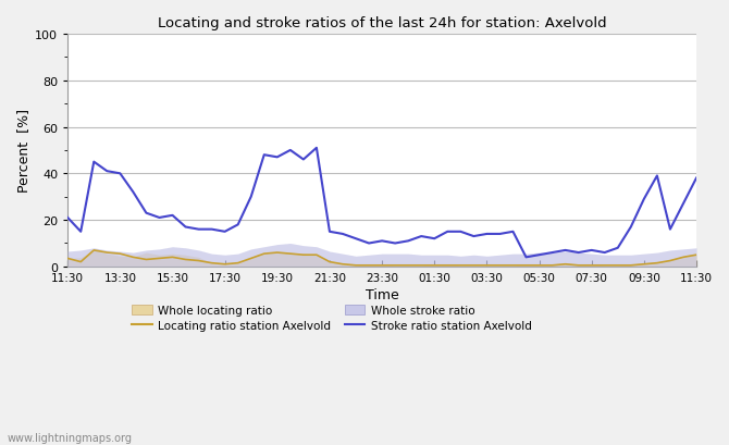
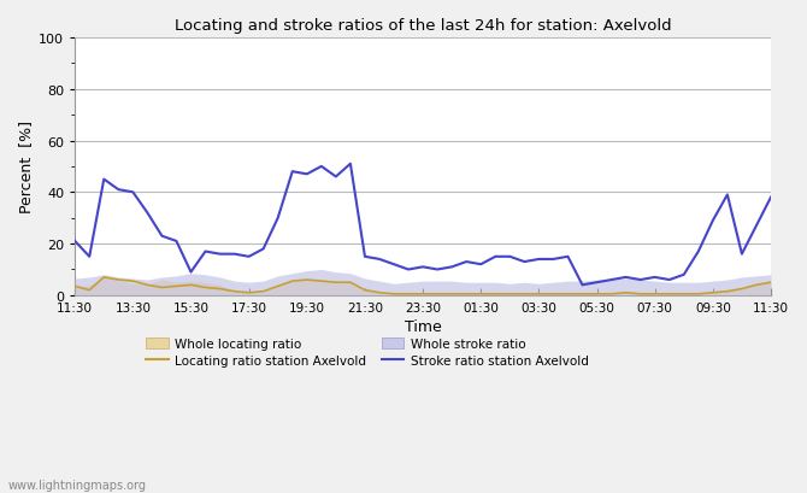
Stroke ratio station Axelvold/15:30: 22 -> 9
